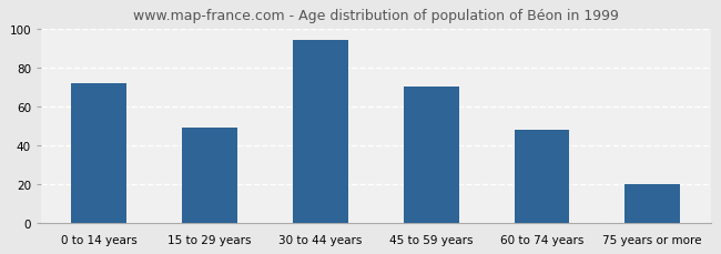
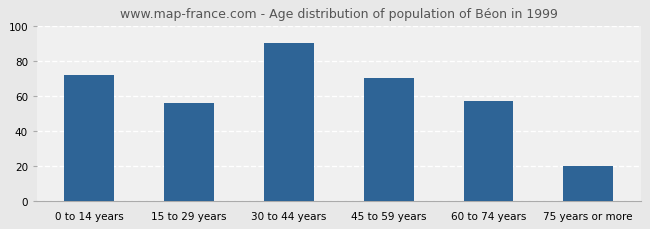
15 to 29 years: 49 -> 56
30 to 44 years: 94 -> 90
60 to 74 years: 48 -> 57
